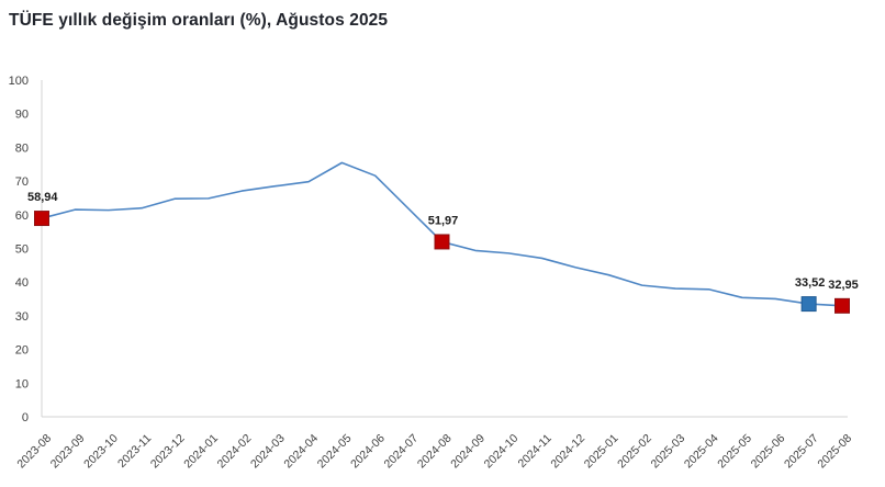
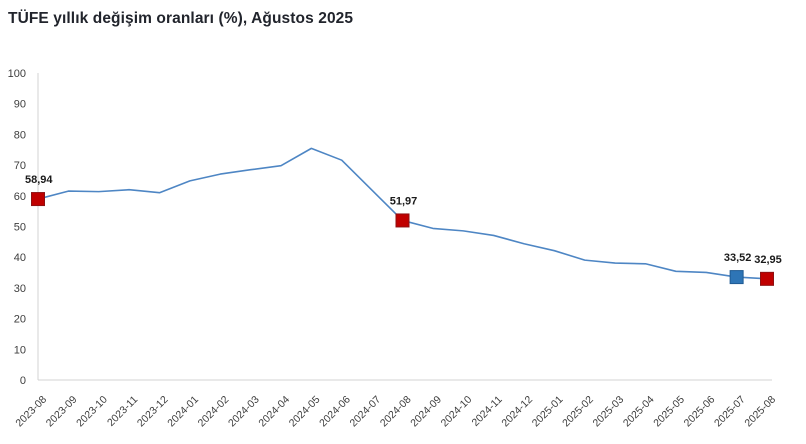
2023-12: 65 -> 61
